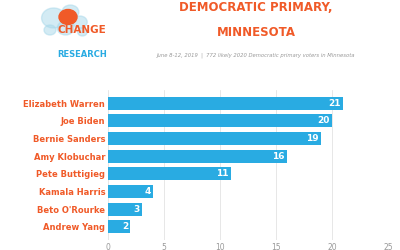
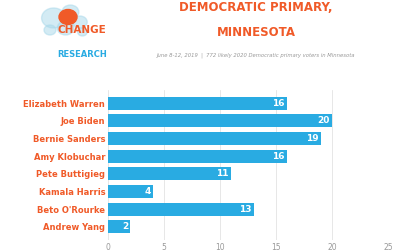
Elizabeth Warren: 21 -> 16
Beto O'Rourke: 3 -> 13
